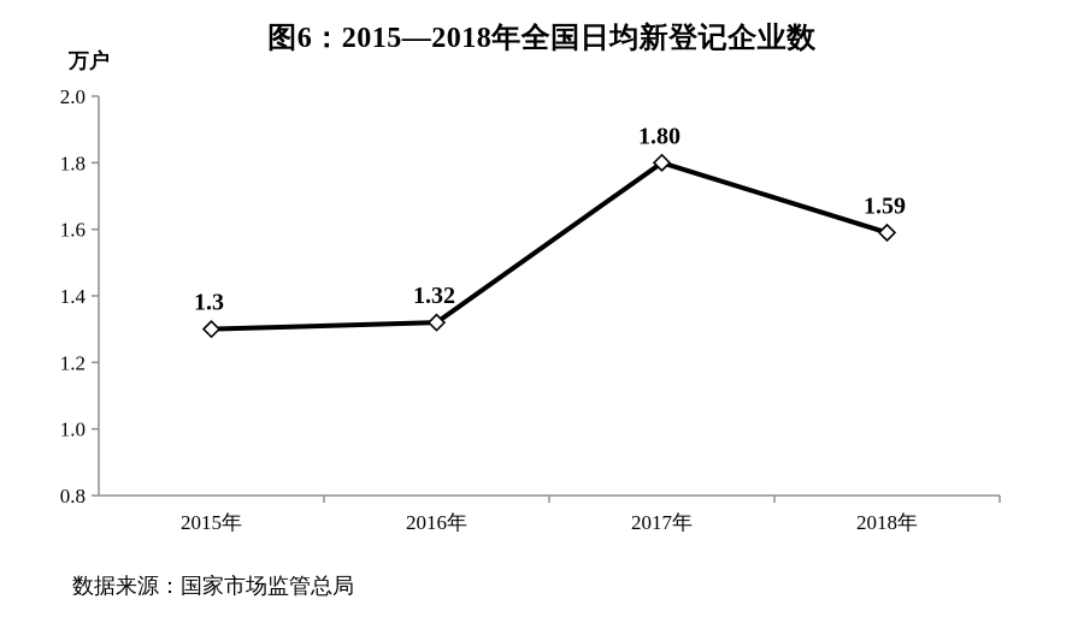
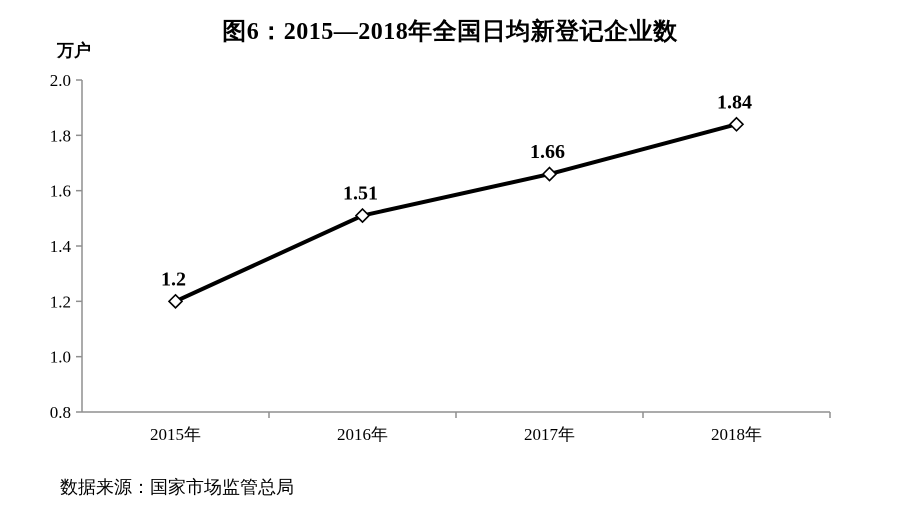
2015年: 1.3 -> 1.2
2016年: 1.32 -> 1.51
2017年: 1.80 -> 1.66
2018年: 1.59 -> 1.84
